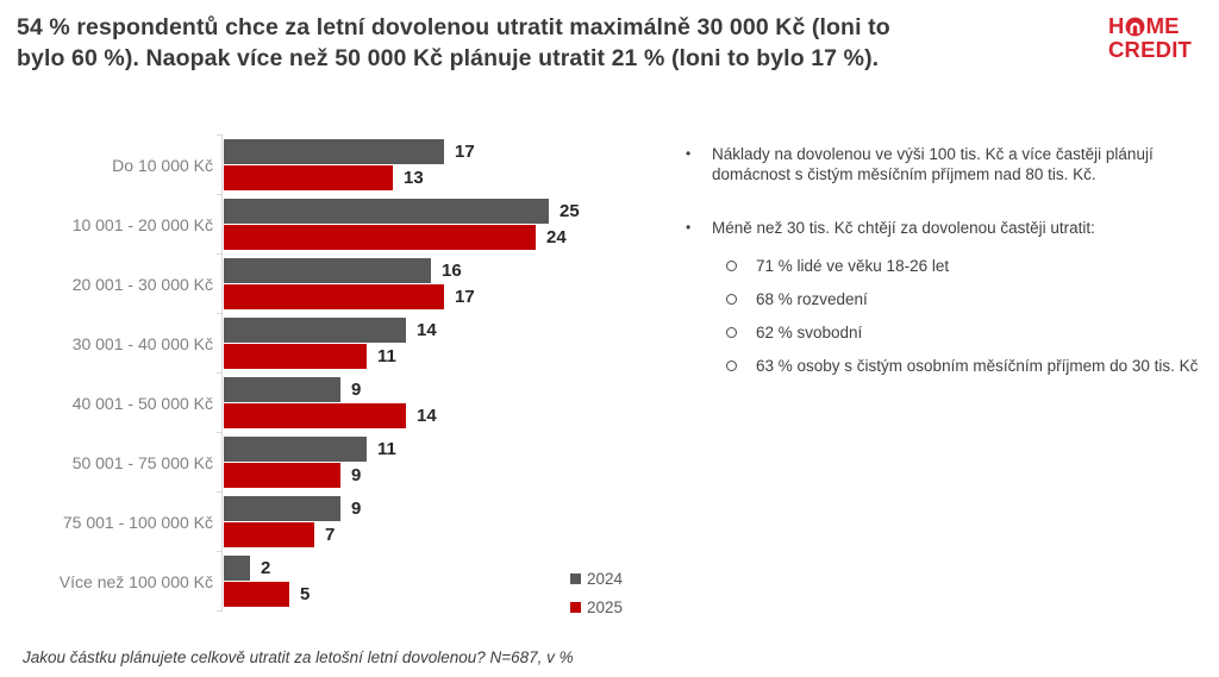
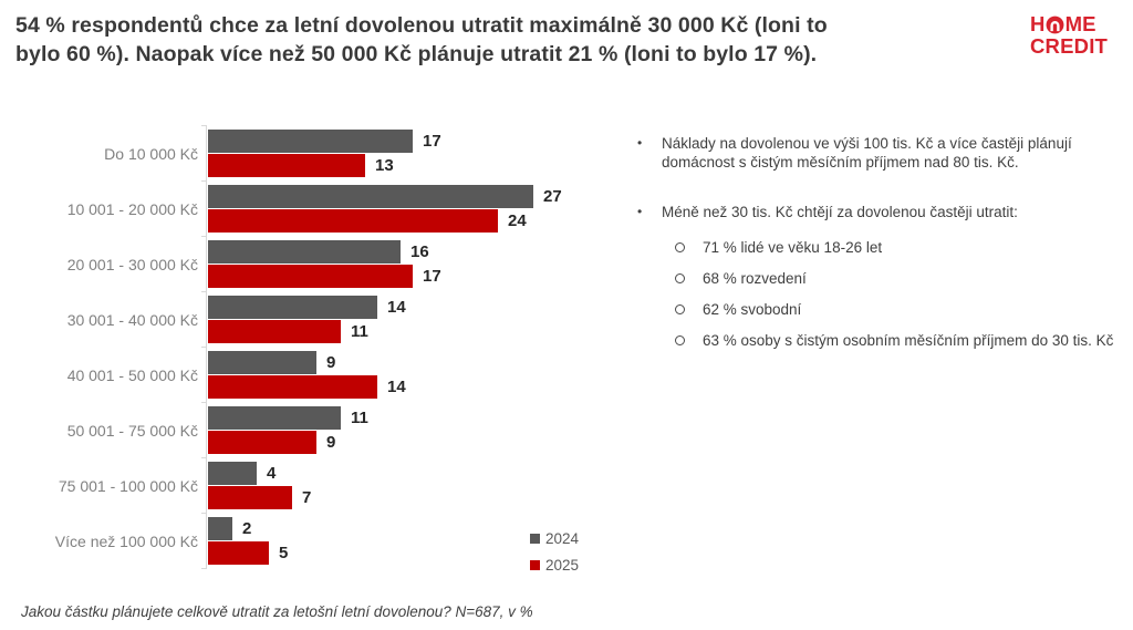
2024/10 001 - 20 000 Kč: 25 -> 27
2024/75 001 - 100 000 Kč: 9 -> 4
